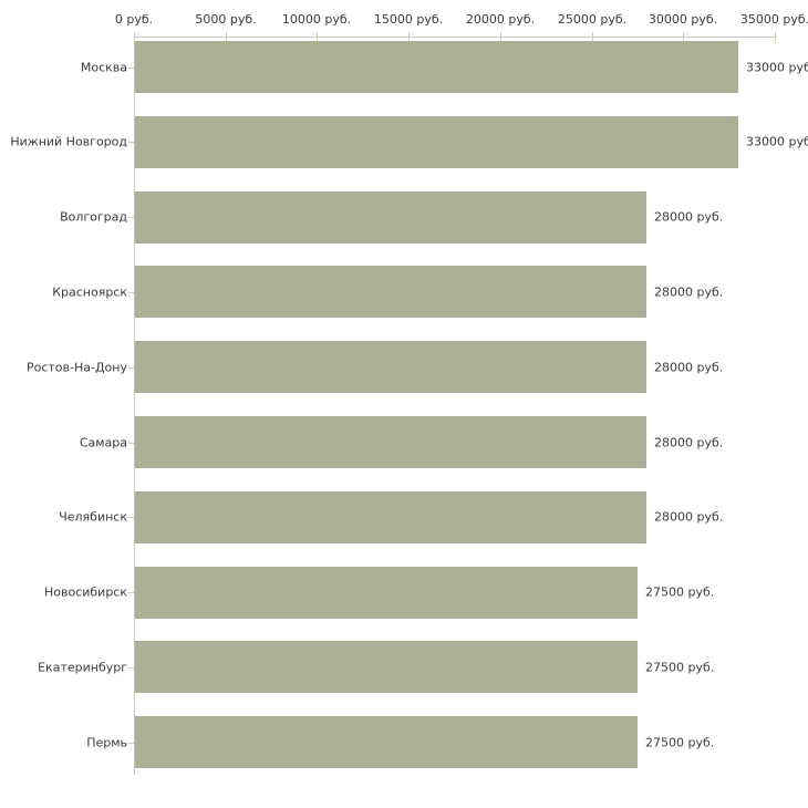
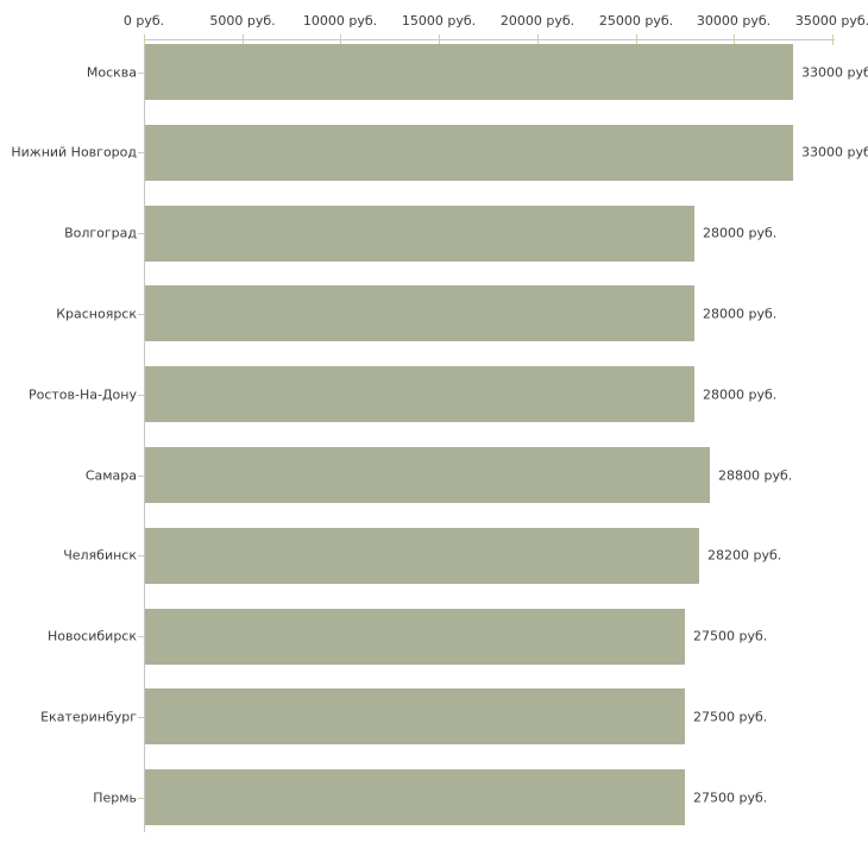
Самара: 28000 -> 28800
Челябинск: 28000 -> 28200
